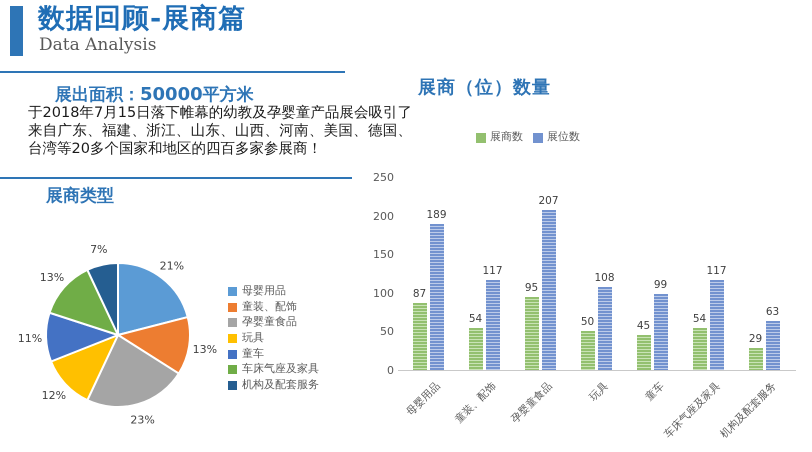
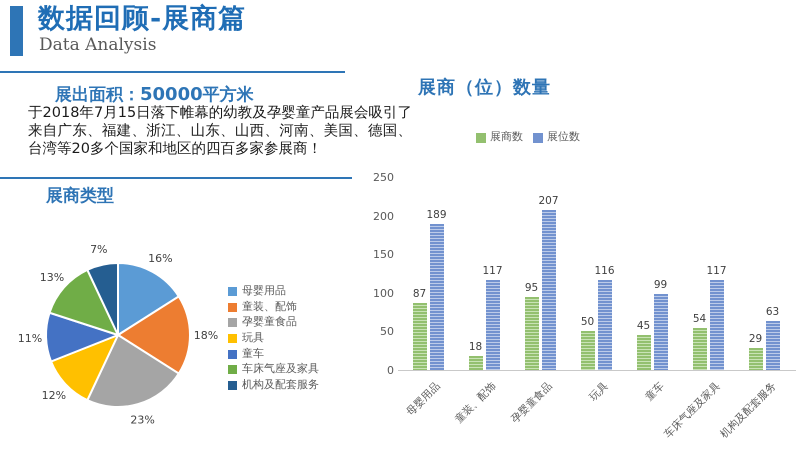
展商类型/母婴用品: 21% -> 16%
展商类型/童装、配饰: 13% -> 18%
展商（位）数量/展商数/童装、配饰: 54 -> 18
展商（位）数量/展位数/玩具: 108 -> 116
